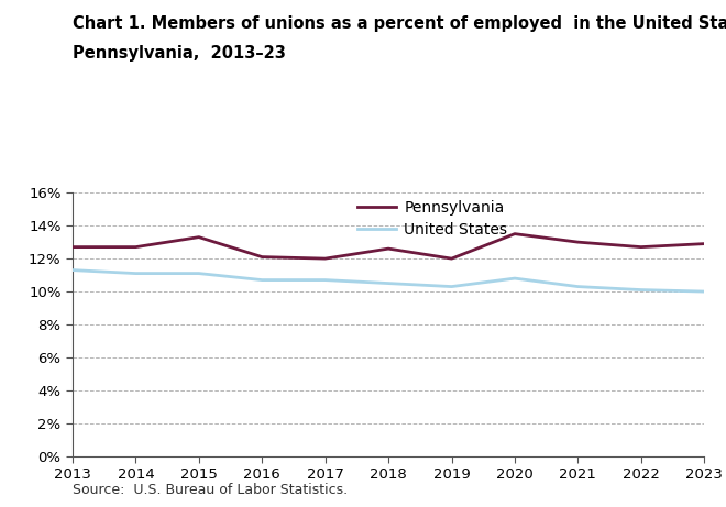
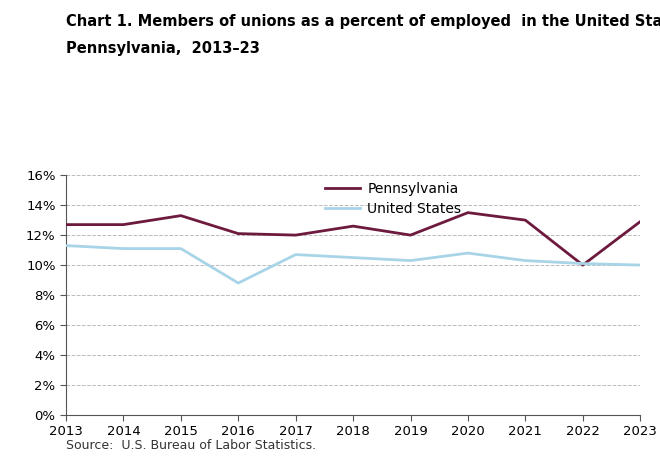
United States/2016: 10.7% -> 8.8%
Pennsylvania/2022: 12.7% -> 10.0%
